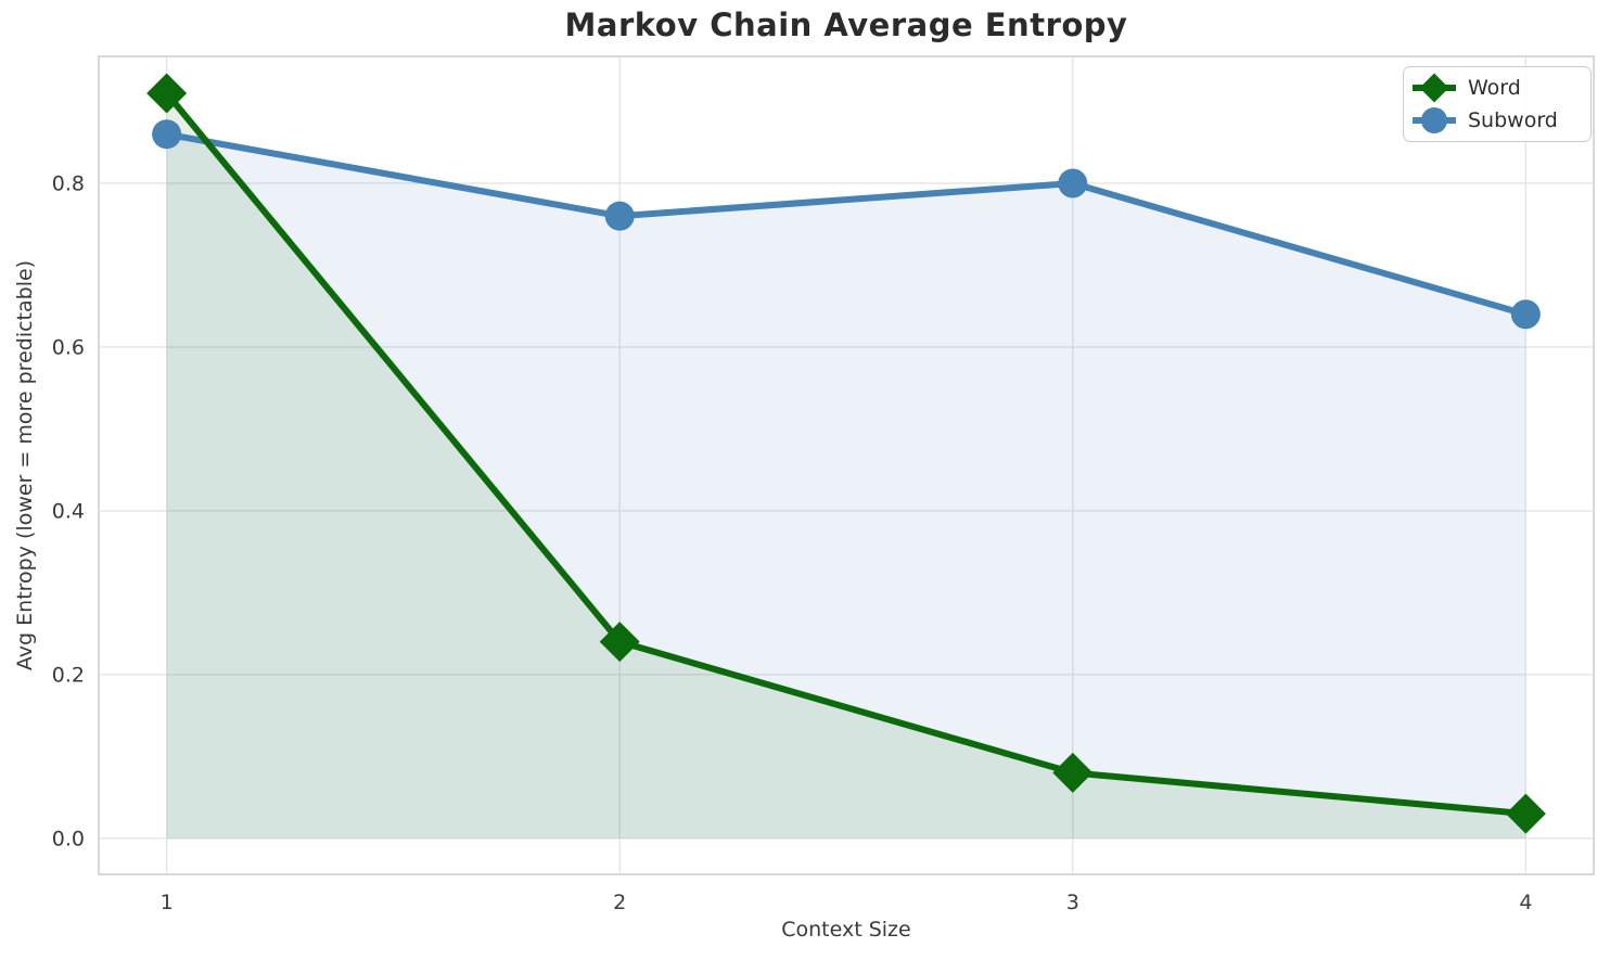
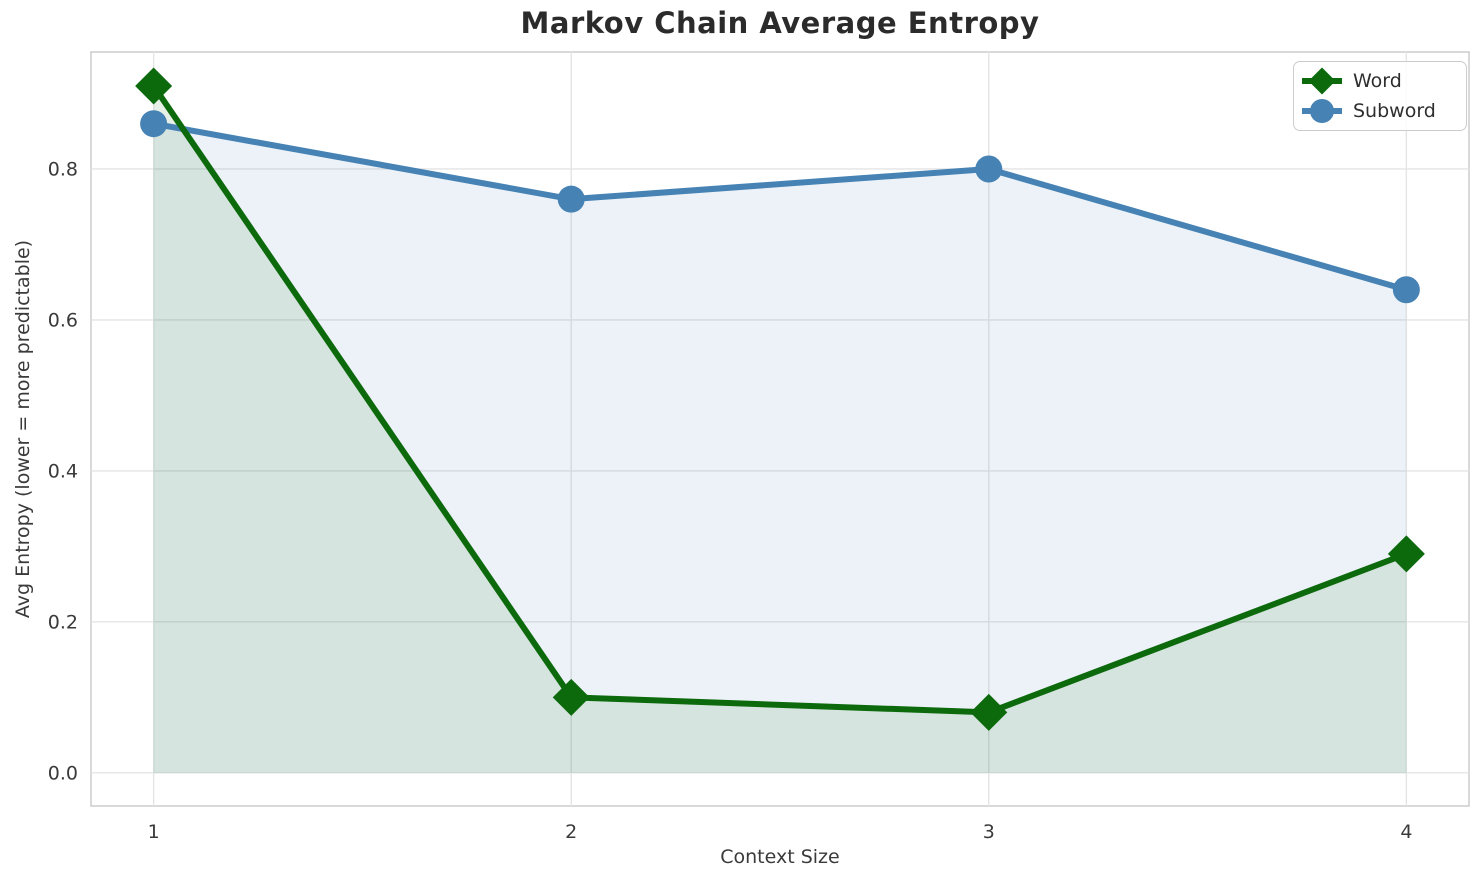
Word/2: 0.24 -> 0.10
Word/4: 0.03 -> 0.29
